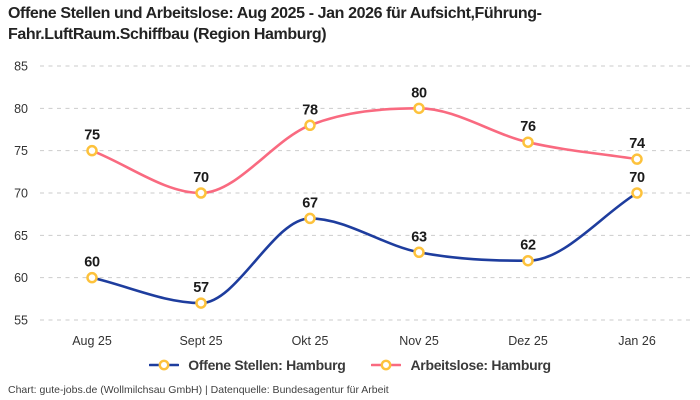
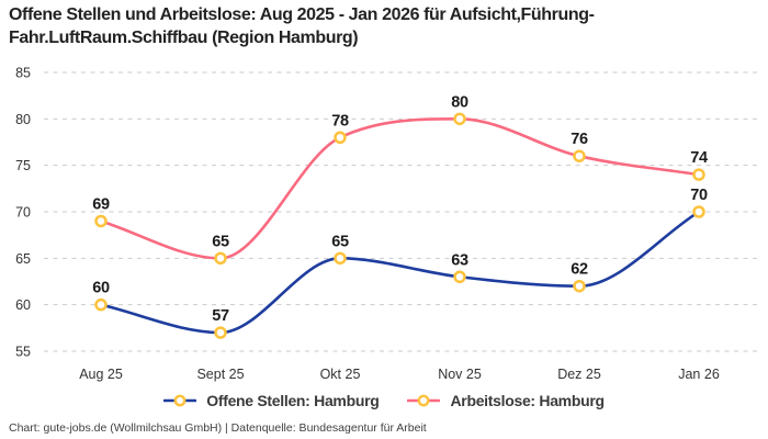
Arbeitslose: Hamburg/Aug 25: 75 -> 69
Arbeitslose: Hamburg/Sept 25: 70 -> 65
Offene Stellen: Hamburg/Okt 25: 67 -> 65
